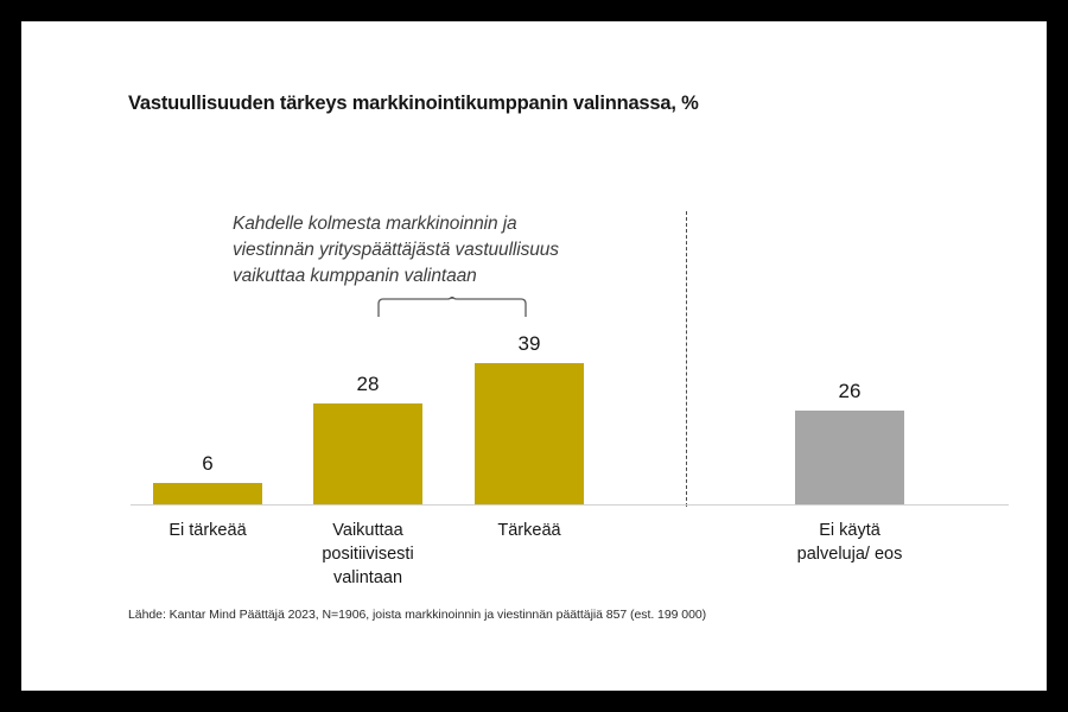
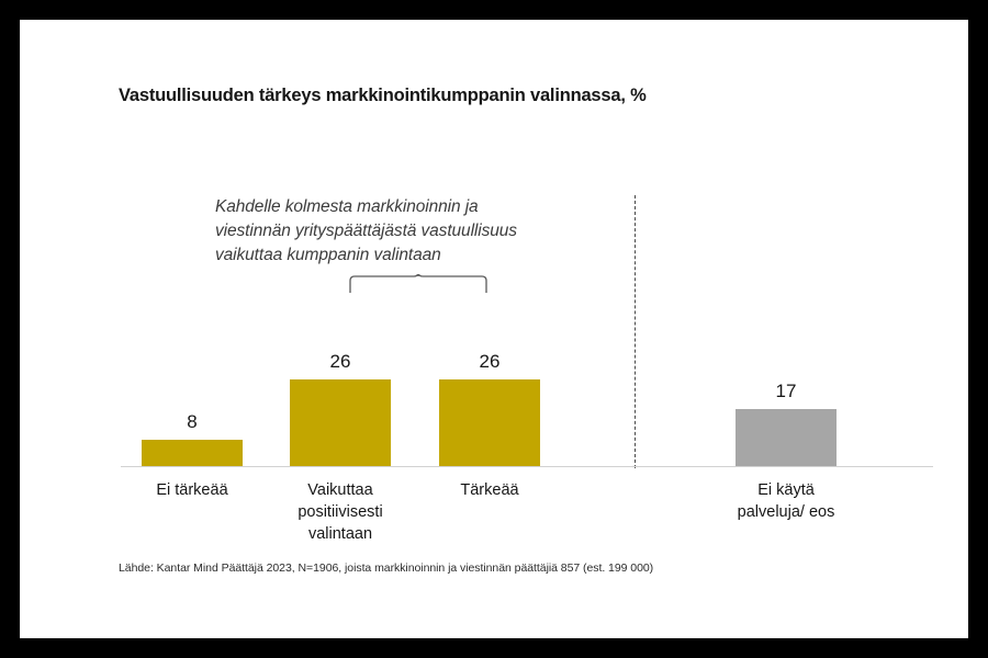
Ei tärkeää: 6 -> 8
Vaikuttaa positiivisesti valintaan: 28 -> 26
Tärkeää: 39 -> 26
Ei käytä palveluja/ eos: 26 -> 17
